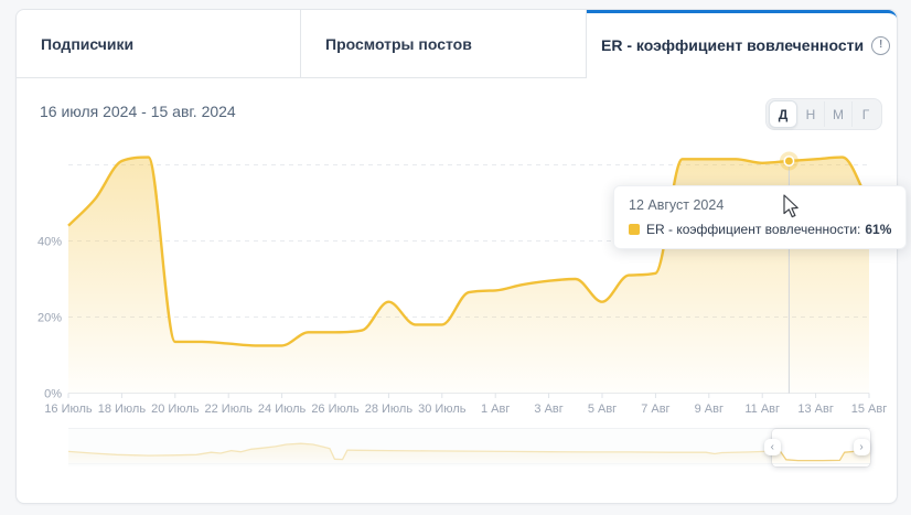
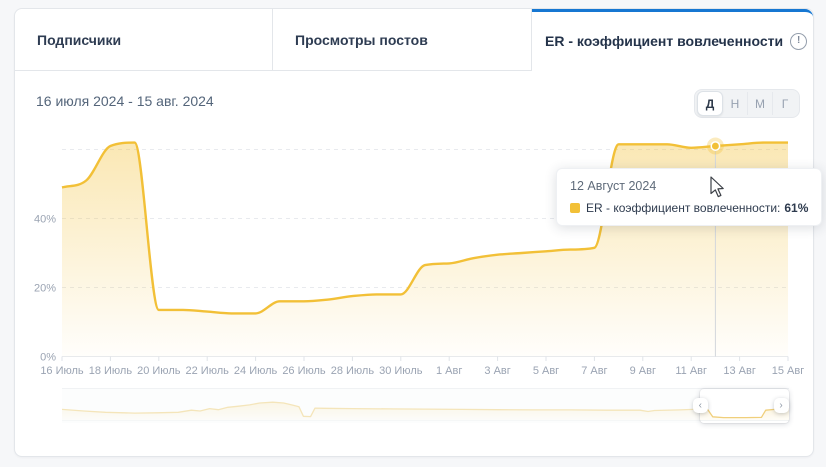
16 Июль: 44% -> 49%
28 Июль: 24% -> 18%
5 Авг: 24% -> 30%
15 Авг: 50% -> 62%
